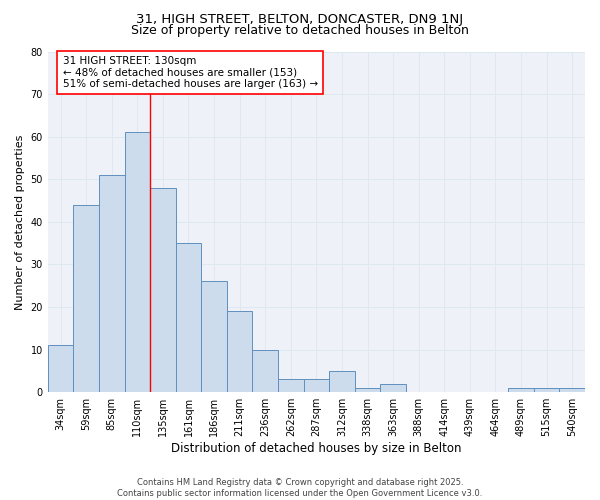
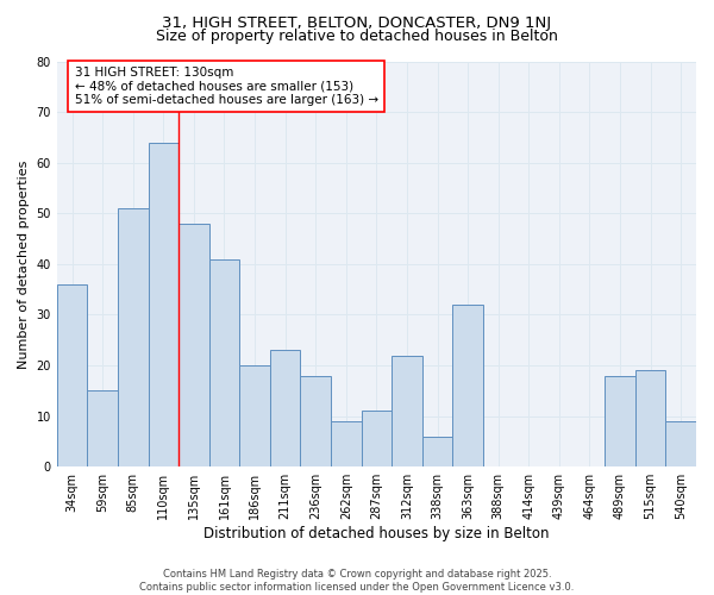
34sqm: 11 -> 36
59sqm: 44 -> 15
110sqm: 61 -> 64
161sqm: 35 -> 41
186sqm: 26 -> 20
211sqm: 19 -> 23
236sqm: 10 -> 18
262sqm: 3 -> 9
287sqm: 3 -> 11
312sqm: 5 -> 22
338sqm: 1 -> 6
363sqm: 2 -> 32
489sqm: 1 -> 18
515sqm: 1 -> 19
540sqm: 1 -> 9
